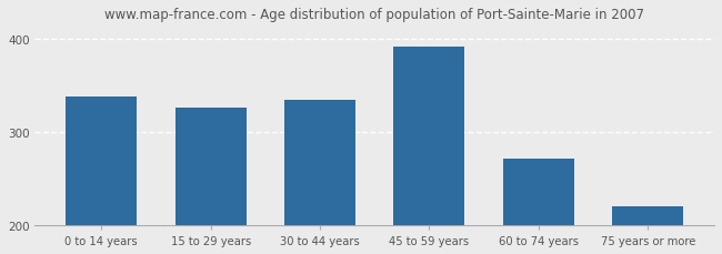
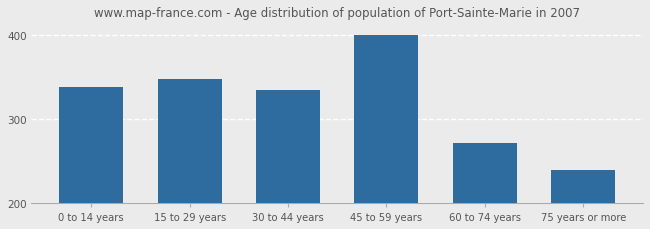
15 to 29 years: 326 -> 348
45 to 59 years: 392 -> 400
75 years or more: 220 -> 240
